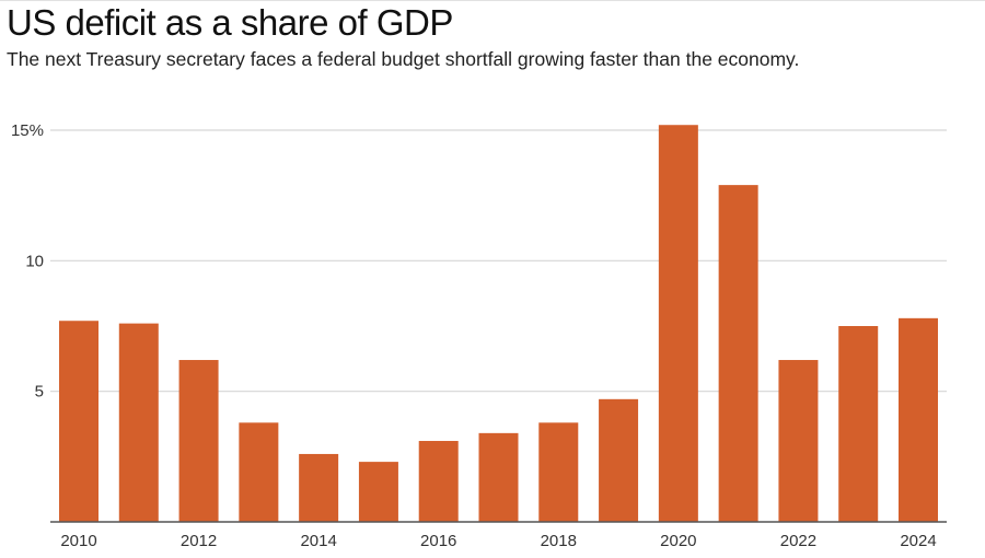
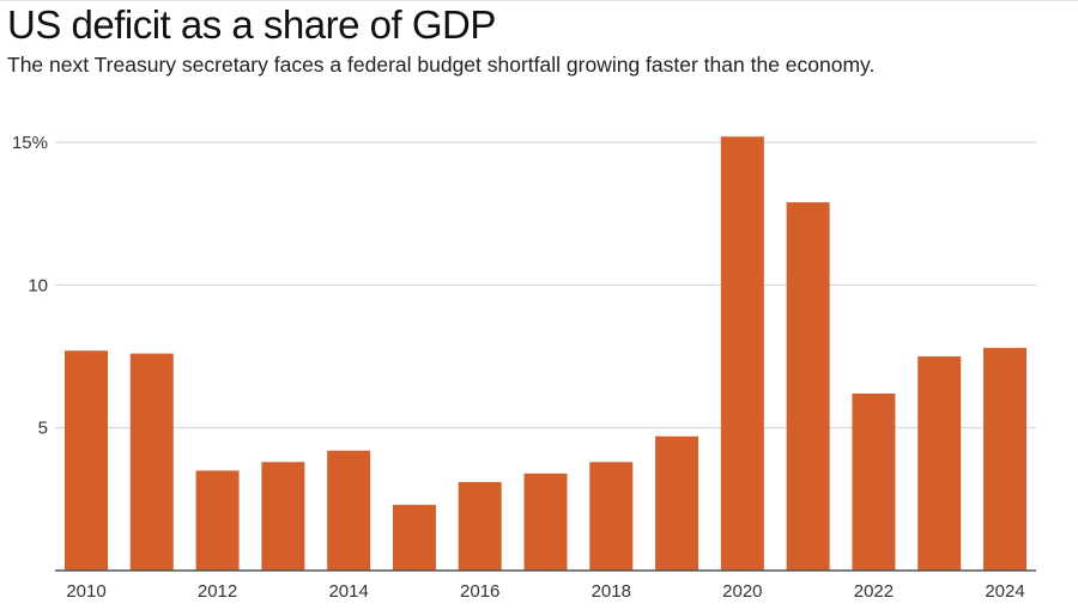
2012: 6.2% -> 3.5%
2014: 2.6% -> 4.2%
